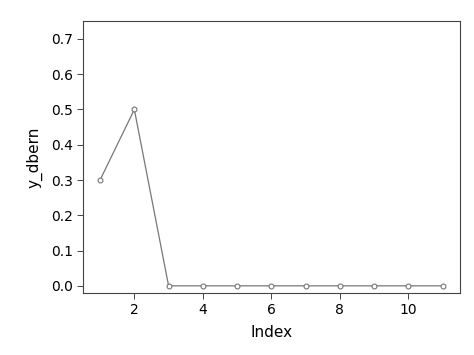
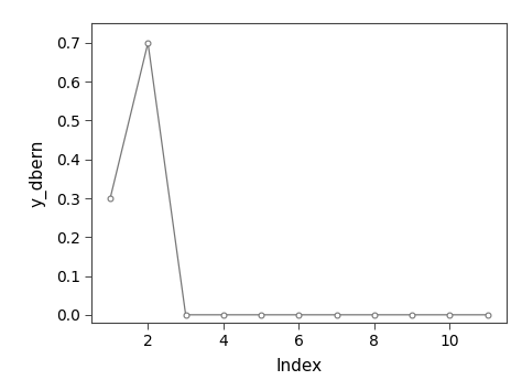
2: 0.5 -> 0.7
